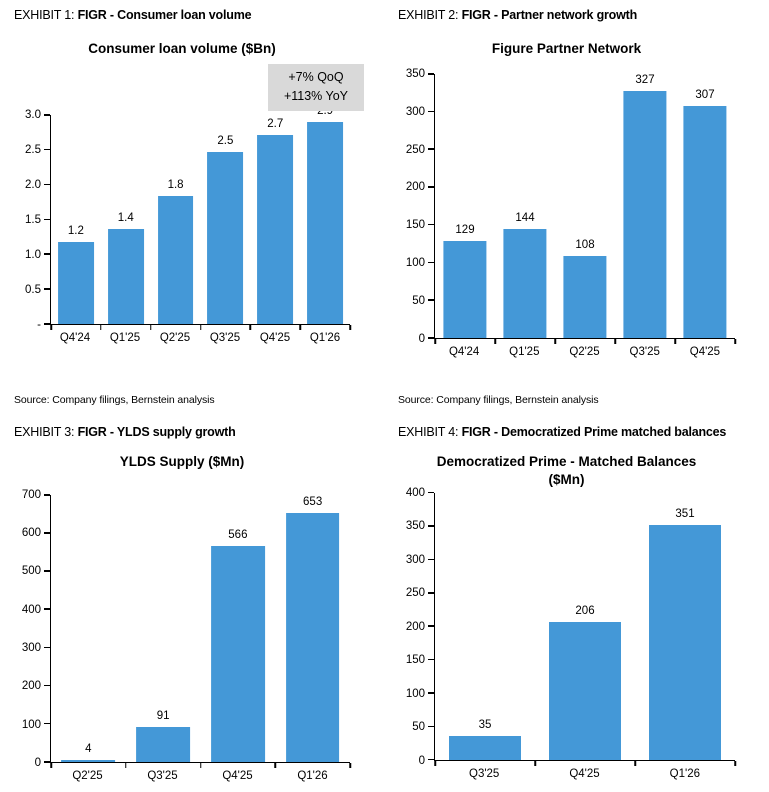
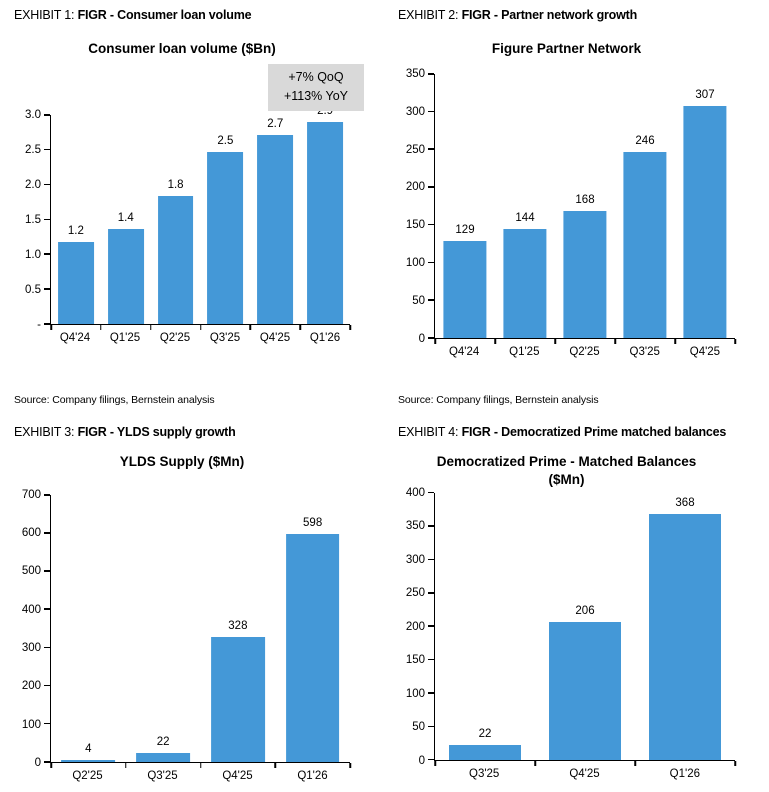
Figure Partner Network/Q2'25: 108 -> 168
Figure Partner Network/Q3'25: 327 -> 246
YLDS Supply ($Mn)/Q3'25: 91 -> 22
YLDS Supply ($Mn)/Q4'25: 566 -> 328
YLDS Supply ($Mn)/Q1'26: 653 -> 598
Democratized Prime - Matched Balances/Q3'25: 35 -> 22
Democratized Prime - Matched Balances/Q1'26: 351 -> 368
